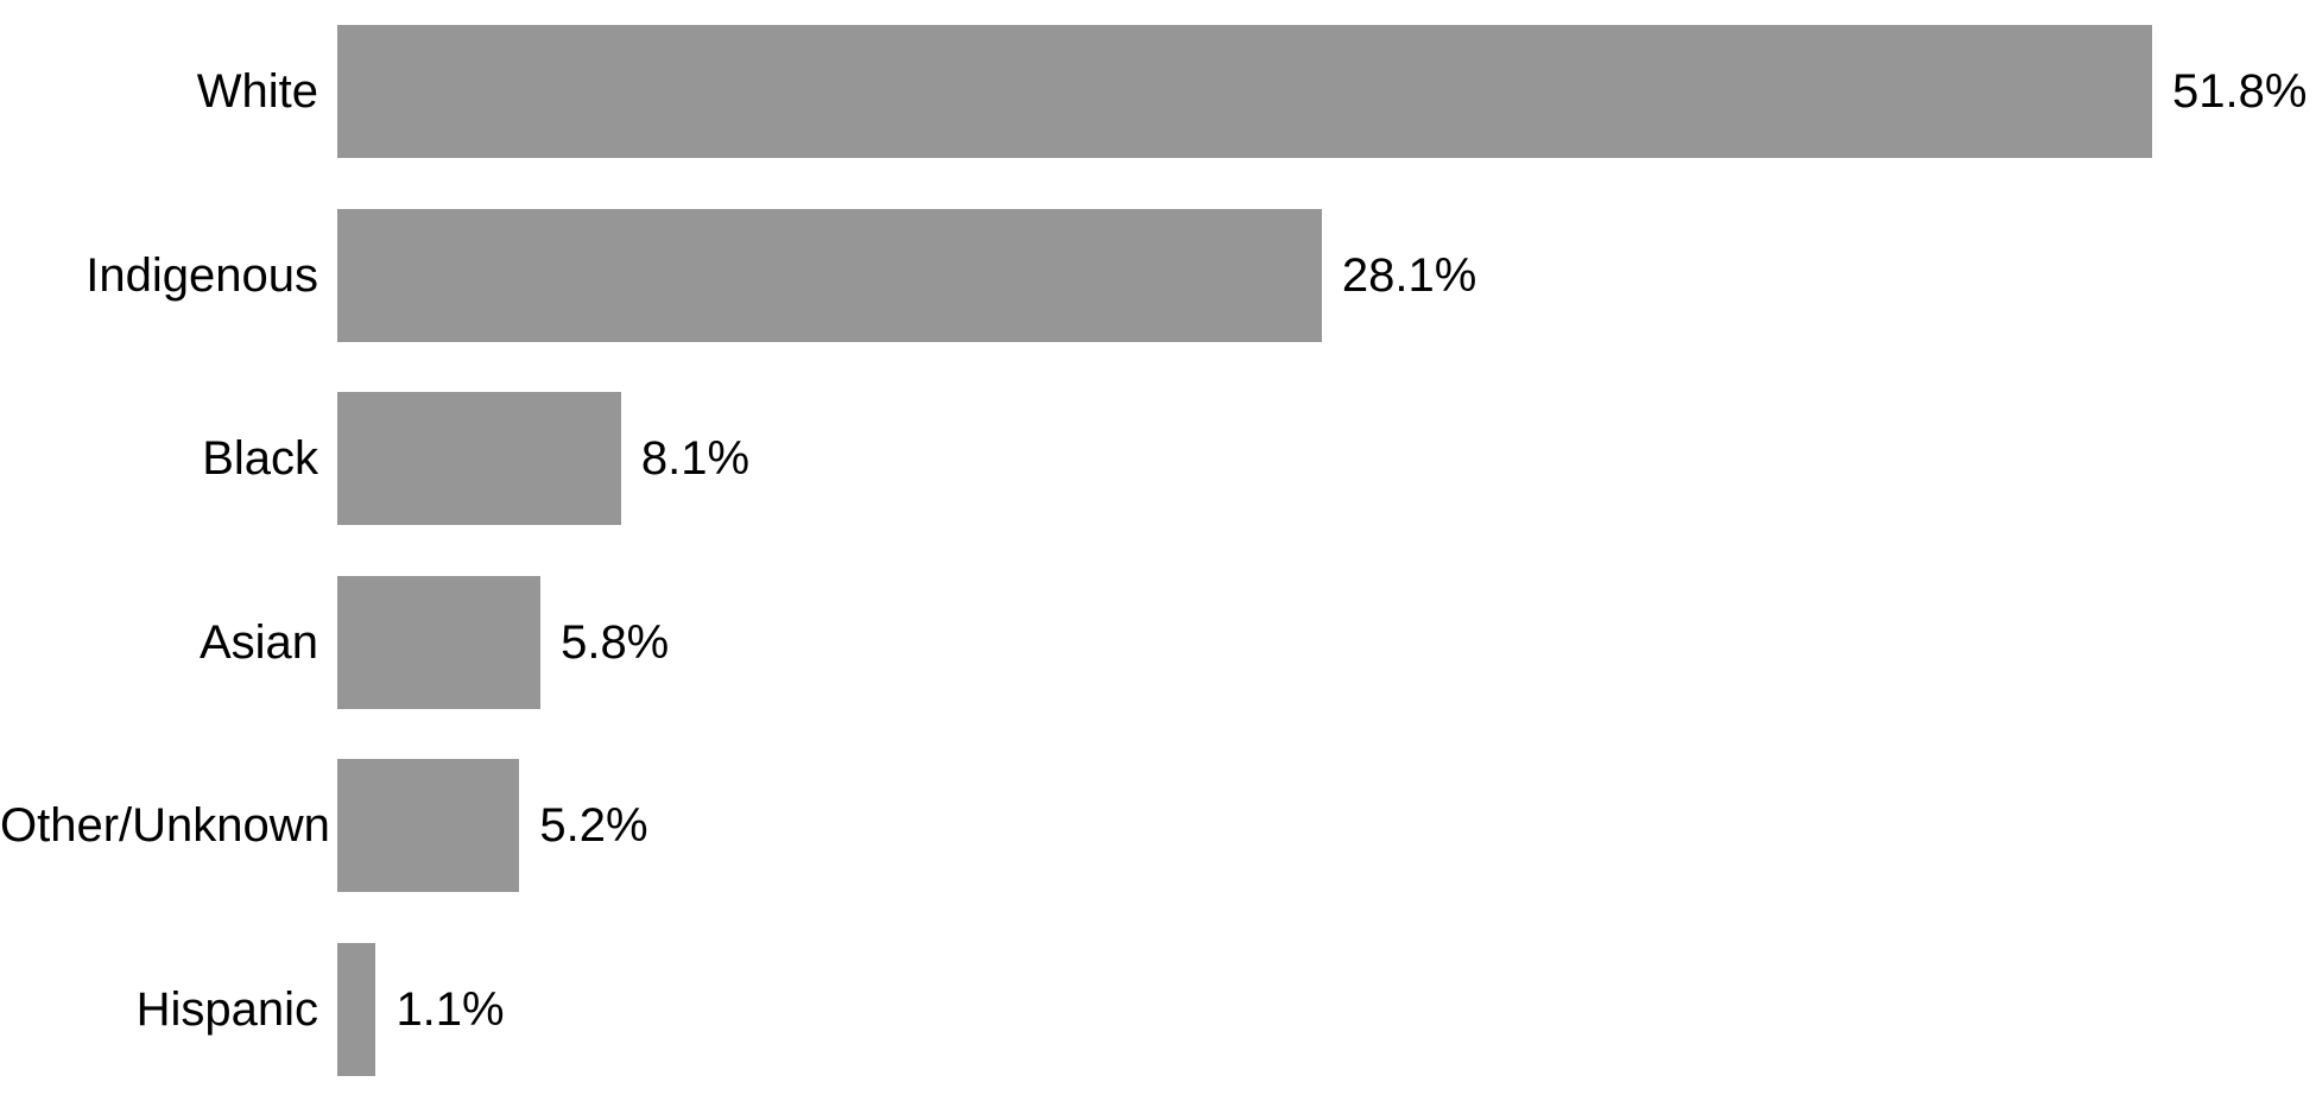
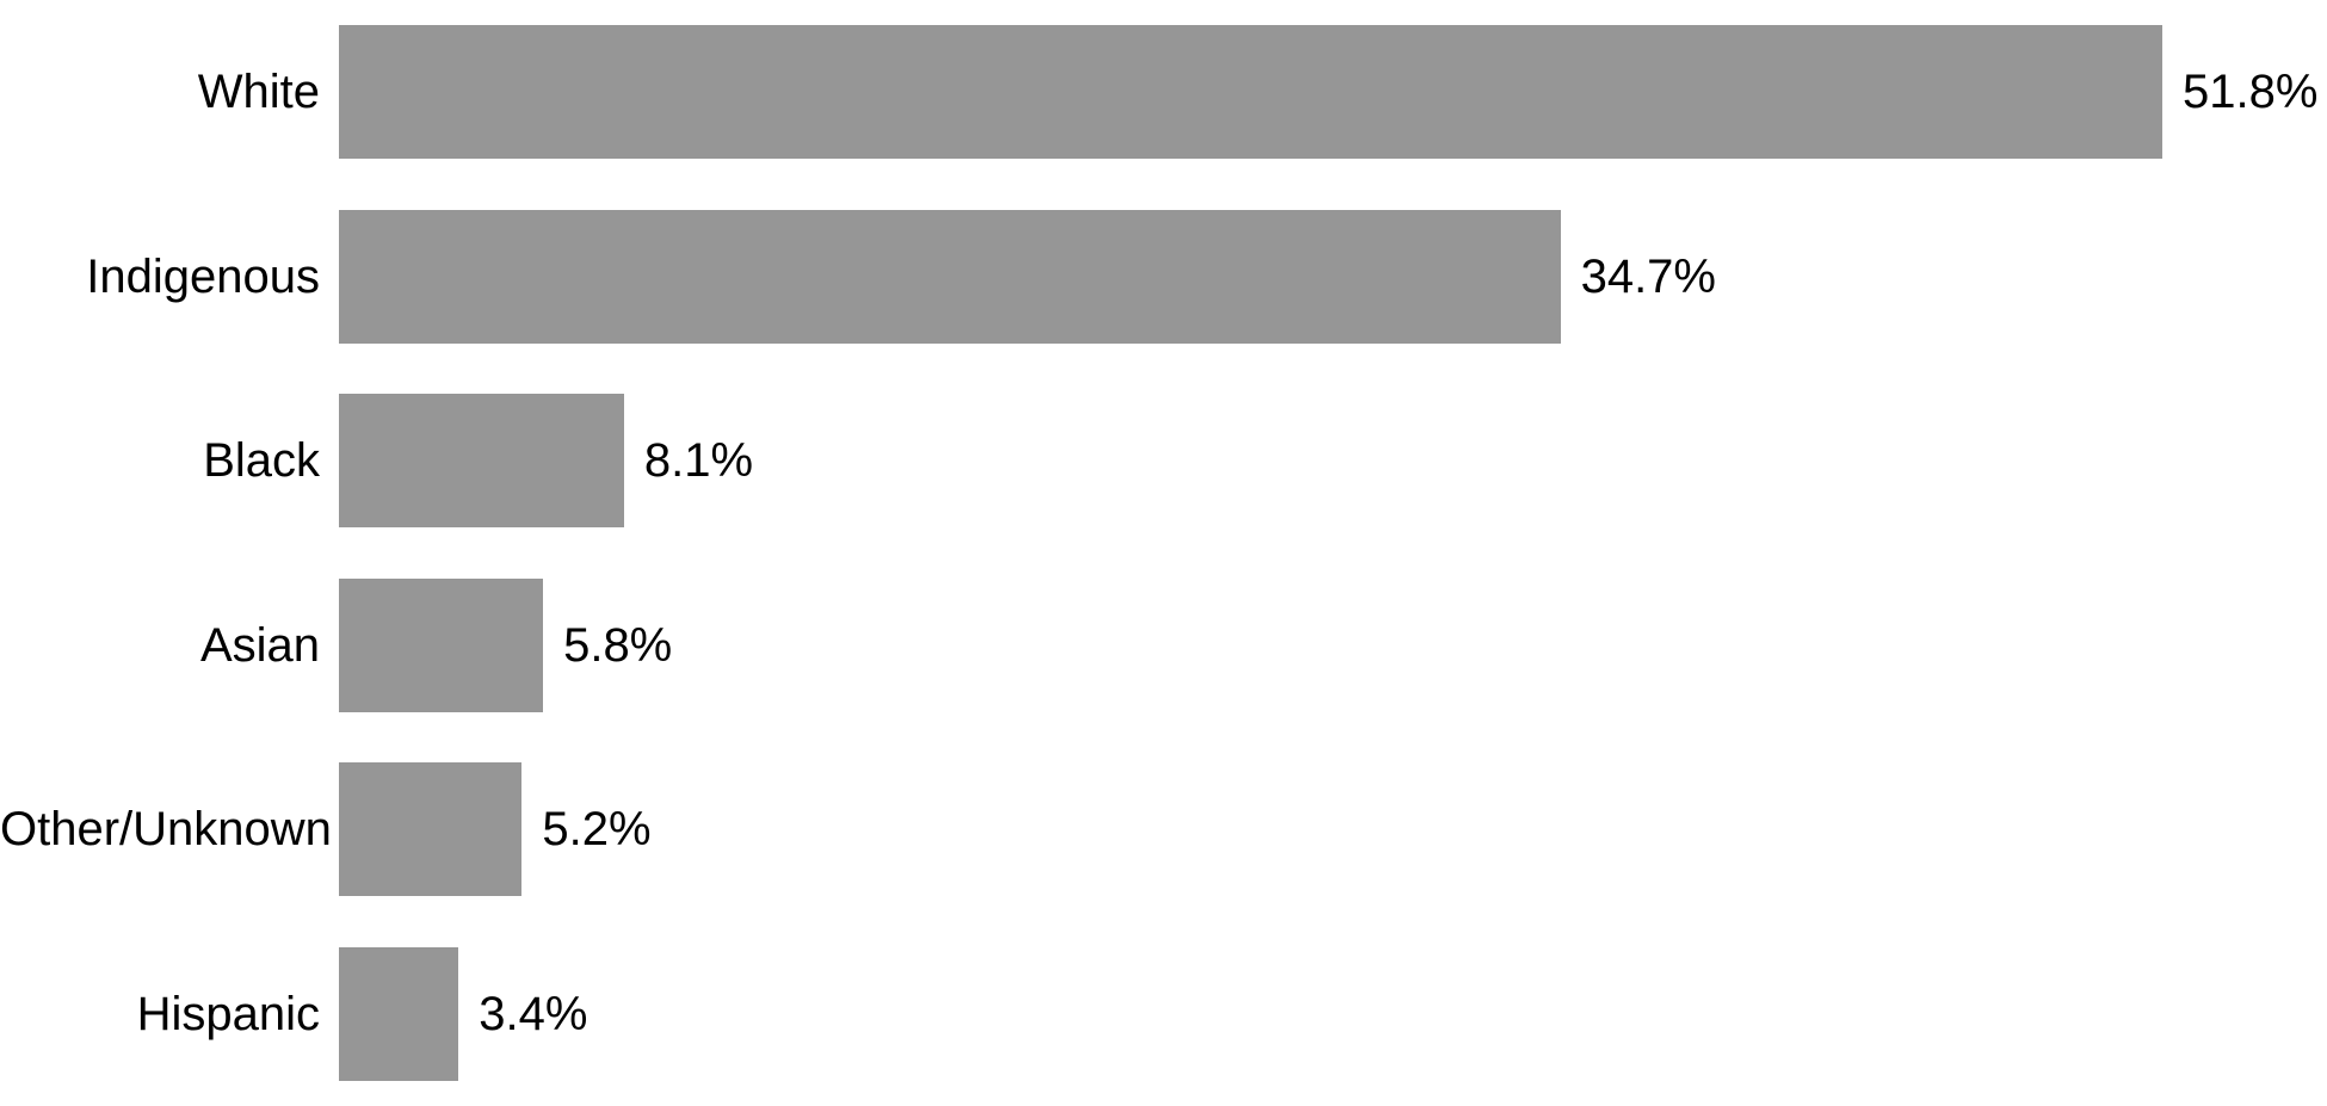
Indigenous: 28.1% -> 34.7%
Hispanic: 1.1% -> 3.4%
